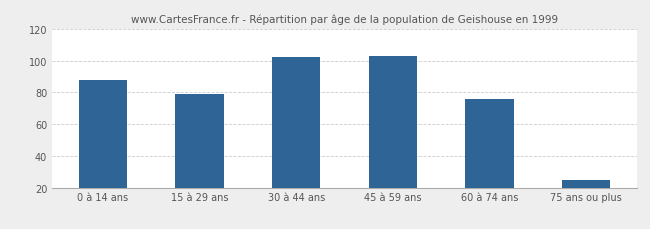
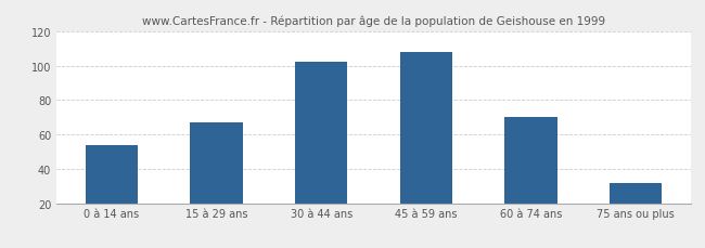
0 à 14 ans: 88 -> 54
15 à 29 ans: 79 -> 67
45 à 59 ans: 103 -> 108
60 à 74 ans: 76 -> 70
75 ans ou plus: 25 -> 32
